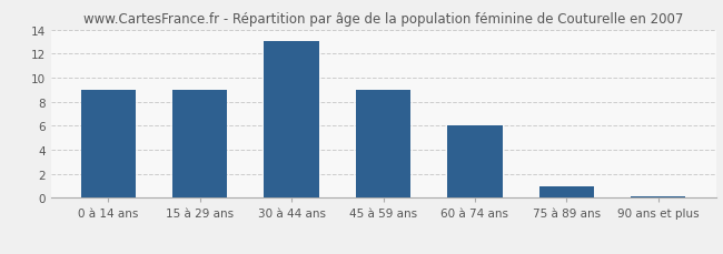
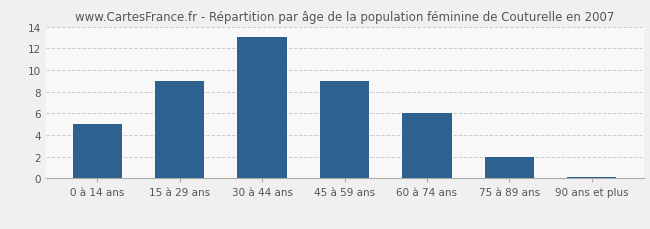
0 à 14 ans: 9.0 -> 5.0
75 à 89 ans: 1.0 -> 2.0
